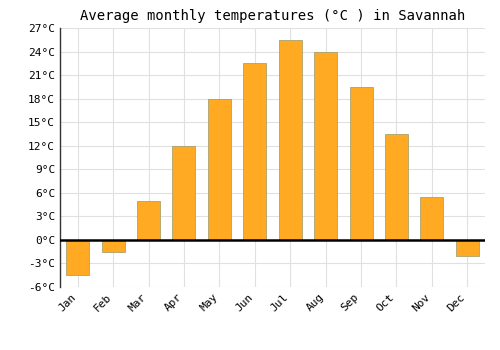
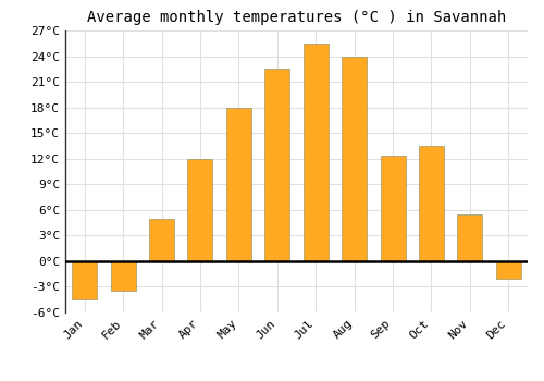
Feb: -1.5°C -> -3.4°C
Sep: 19.5°C -> 12.4°C
